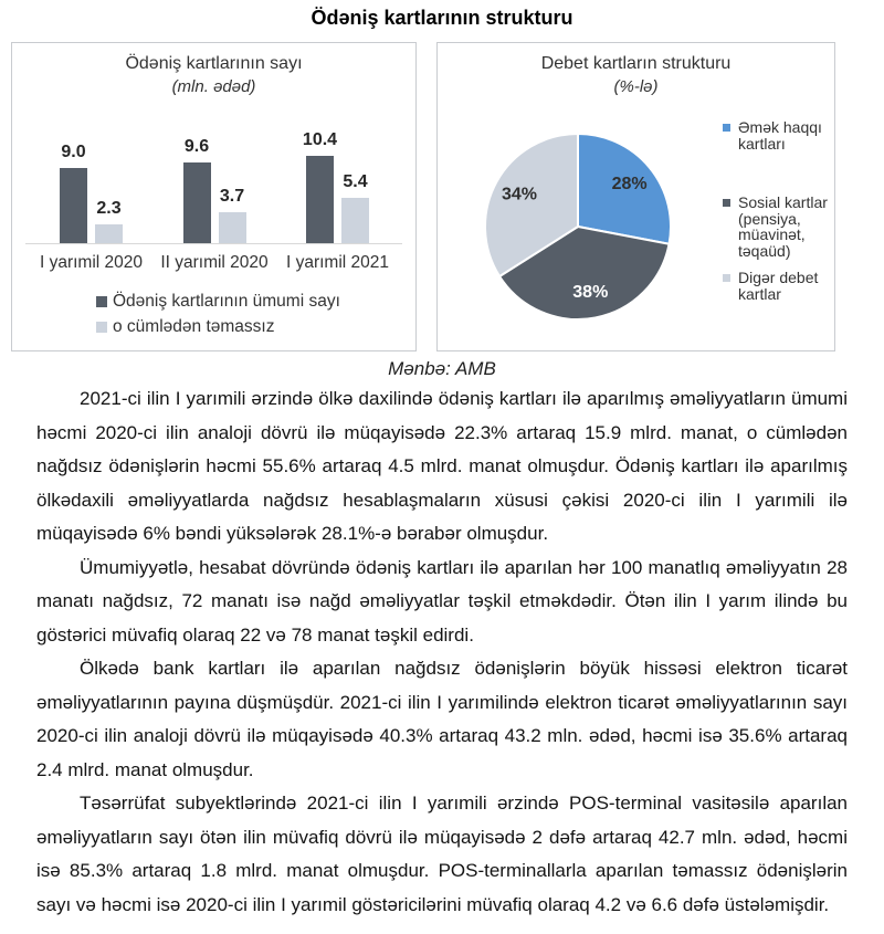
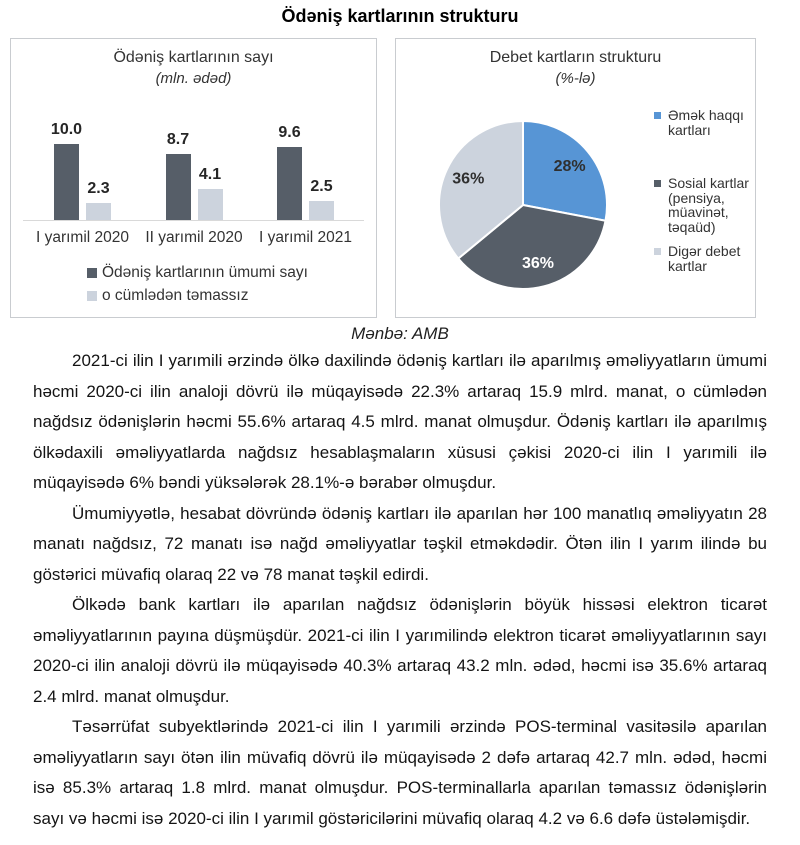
Ödəniş kartlarının sayı/Ödəniş kartlarının ümumi sayı/I yarımil 2020: 9.0 -> 10.0
Ödəniş kartlarının sayı/Ödəniş kartlarının ümumi sayı/II yarımil 2020: 9.6 -> 8.7
Ödəniş kartlarının sayı/o cümlədən təmassız/II yarımil 2020: 3.7 -> 4.1
Ödəniş kartlarının sayı/Ödəniş kartlarının ümumi sayı/I yarımil 2021: 10.4 -> 9.6
Ödəniş kartlarının sayı/o cümlədən təmassız/I yarımil 2021: 5.4 -> 2.5
Debet kartların strukturu/Sosial kartlar (pensiya, müavinət, təqaüd): 38% -> 36%
Debet kartların strukturu/Digər debet kartlar: 34% -> 36%
